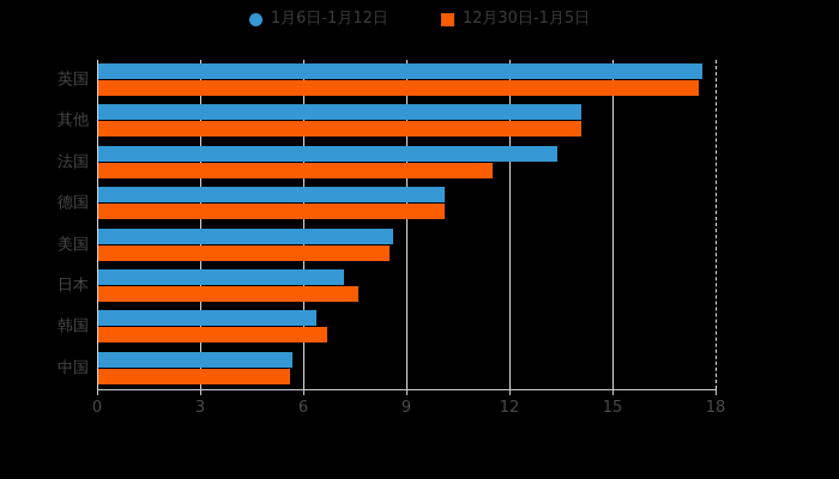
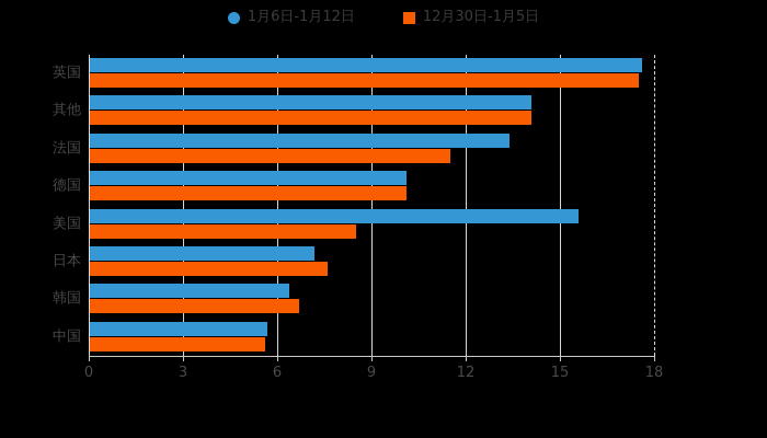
1月6日-1月12日/美国: 8.6 -> 15.6
